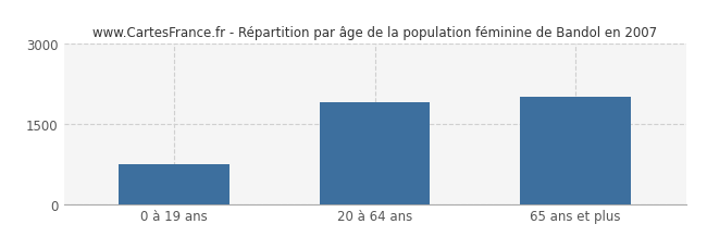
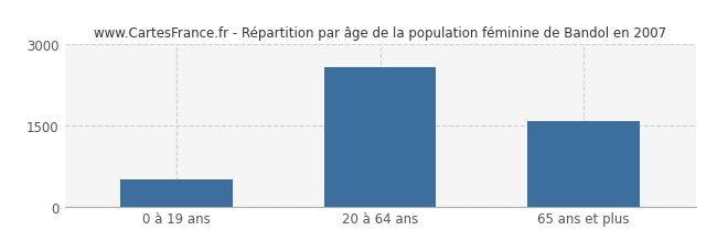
0 à 19 ans: 750 -> 500
20 à 64 ans: 1900 -> 2580
65 ans et plus: 2000 -> 1590
